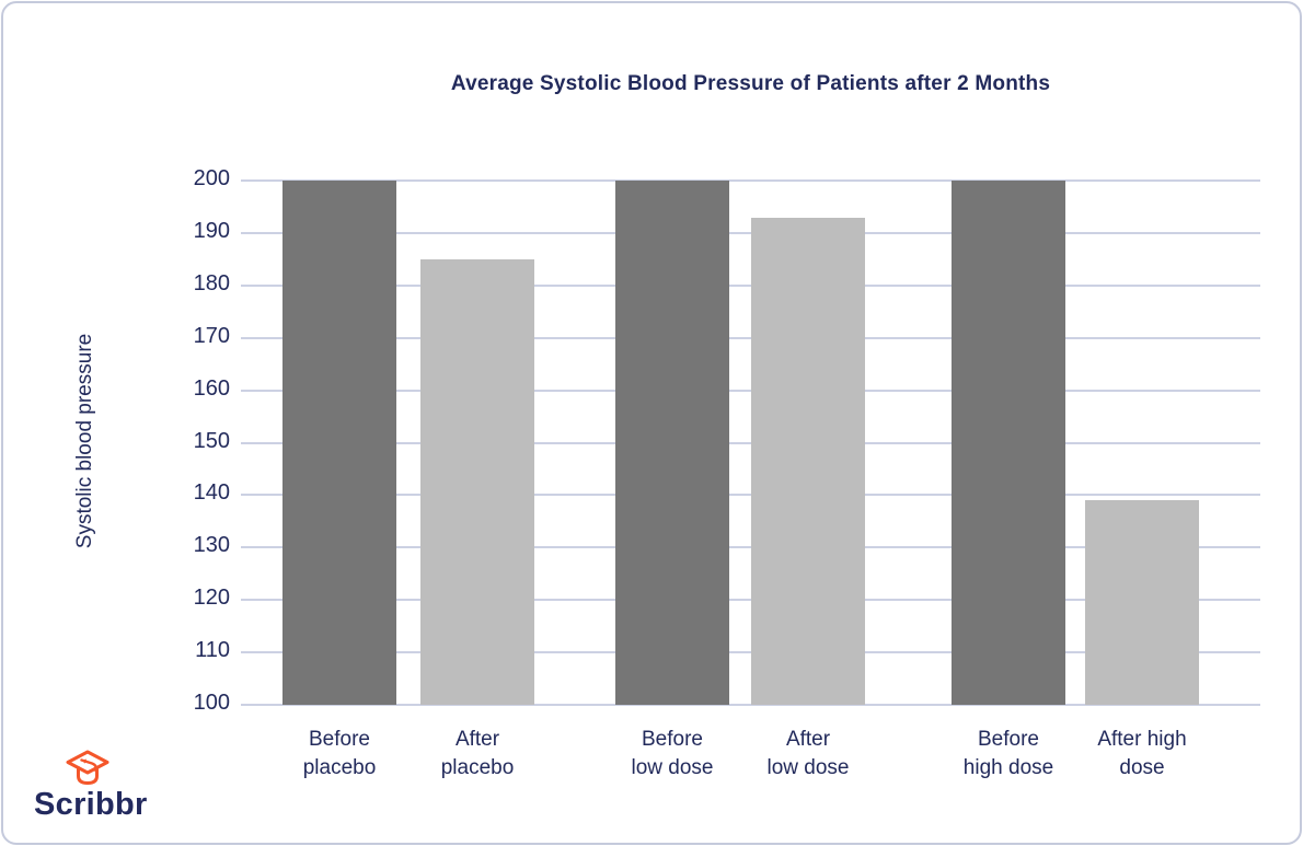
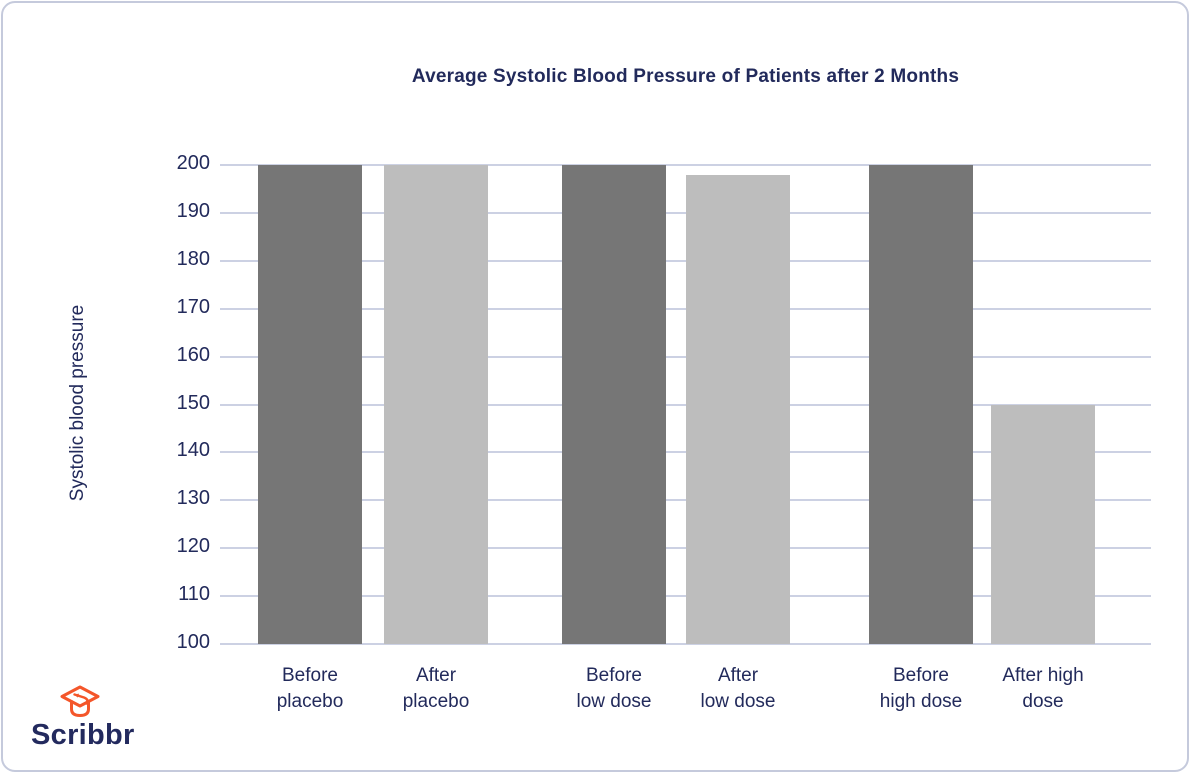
After placebo: 185 -> 200
After low dose: 193 -> 198
After high dose: 139 -> 150
